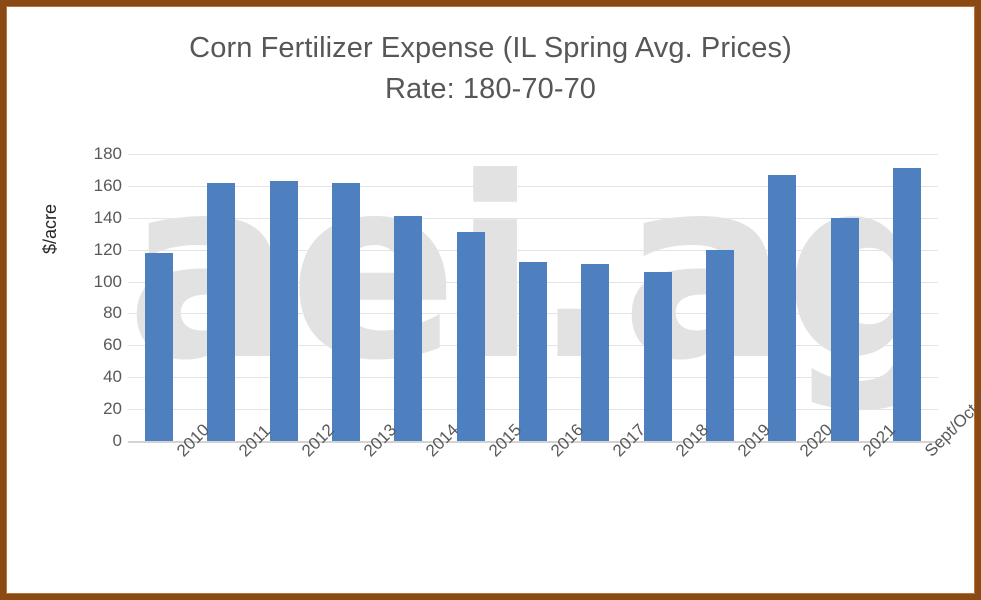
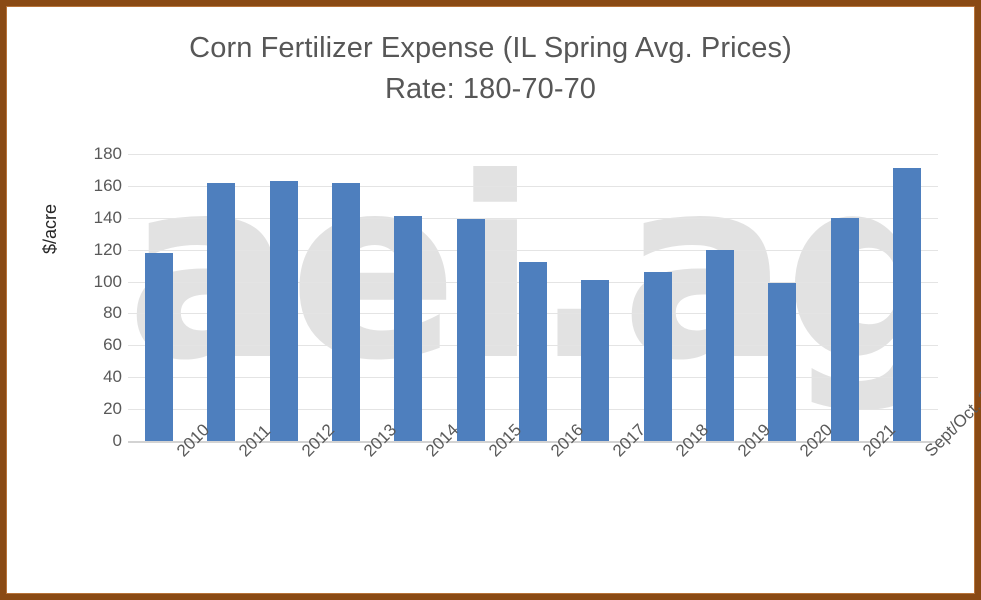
2015: 131 -> 139
2017: 111 -> 101
2020: 167 -> 99
